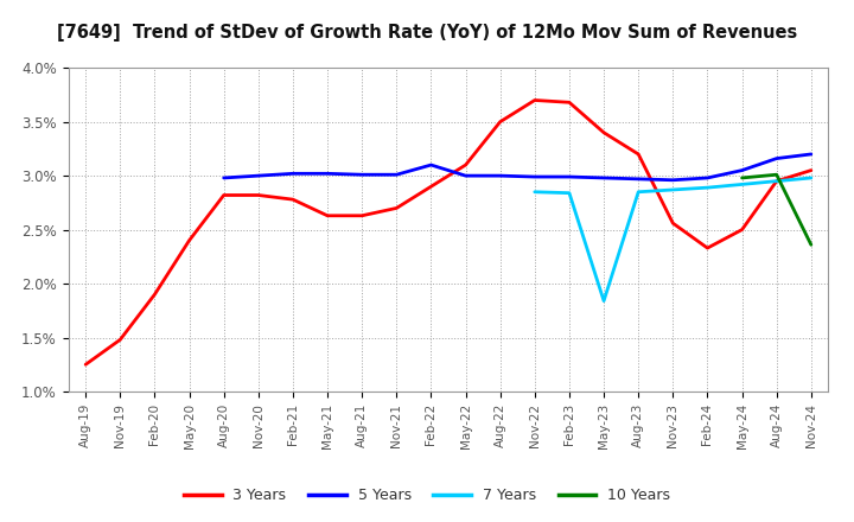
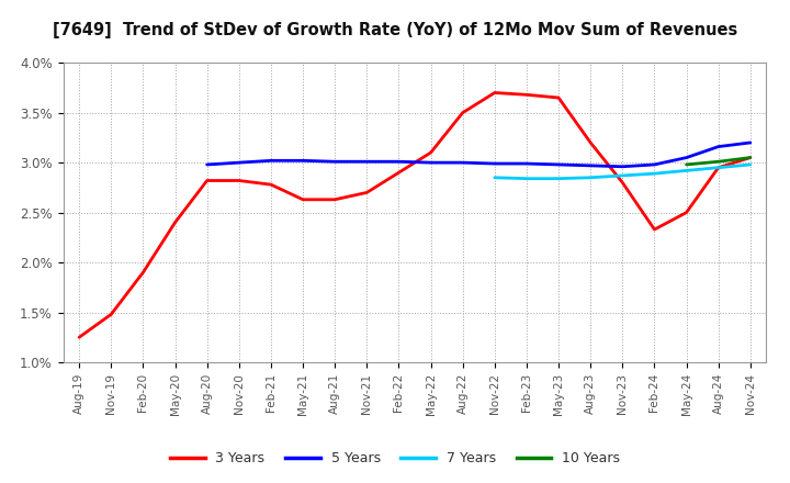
5 Years/Feb-22: 3.10% -> 3.01%
3 Years/May-23: 3.40% -> 3.65%
7 Years/May-23: 1.84% -> 2.84%
3 Years/Nov-23: 2.56% -> 2.80%
10 Years/Nov-24: 2.36% -> 3.05%
